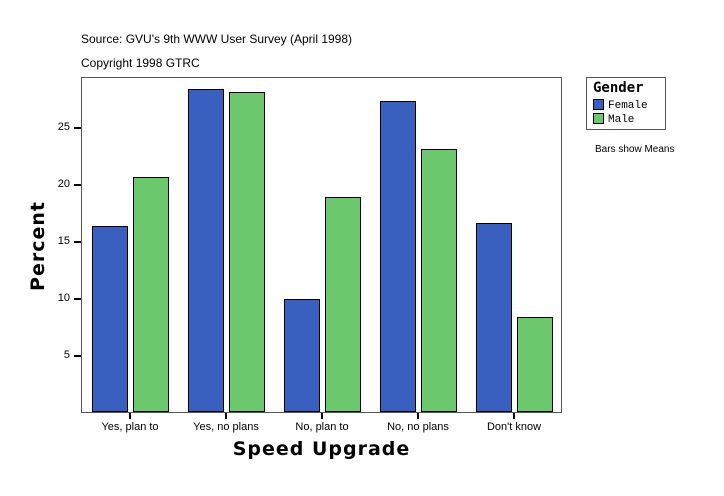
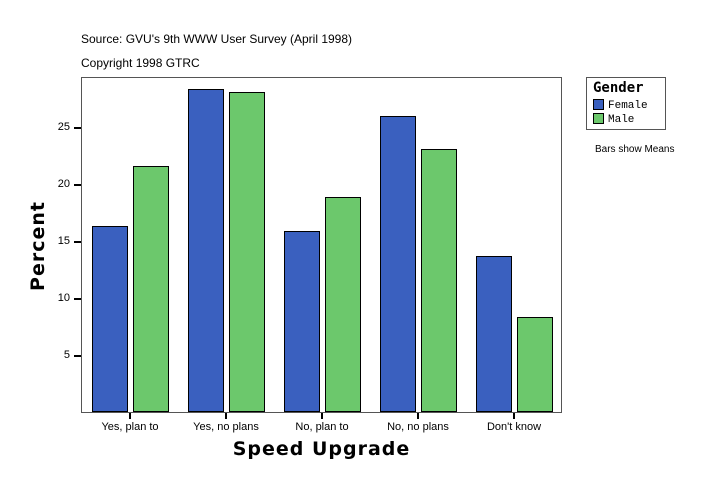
Male/Yes, plan to: 20.6 -> 21.6
Female/No, plan to: 9.9 -> 15.9
Female/No, no plans: 27.3 -> 26.0
Female/Don't know: 16.6 -> 13.7
